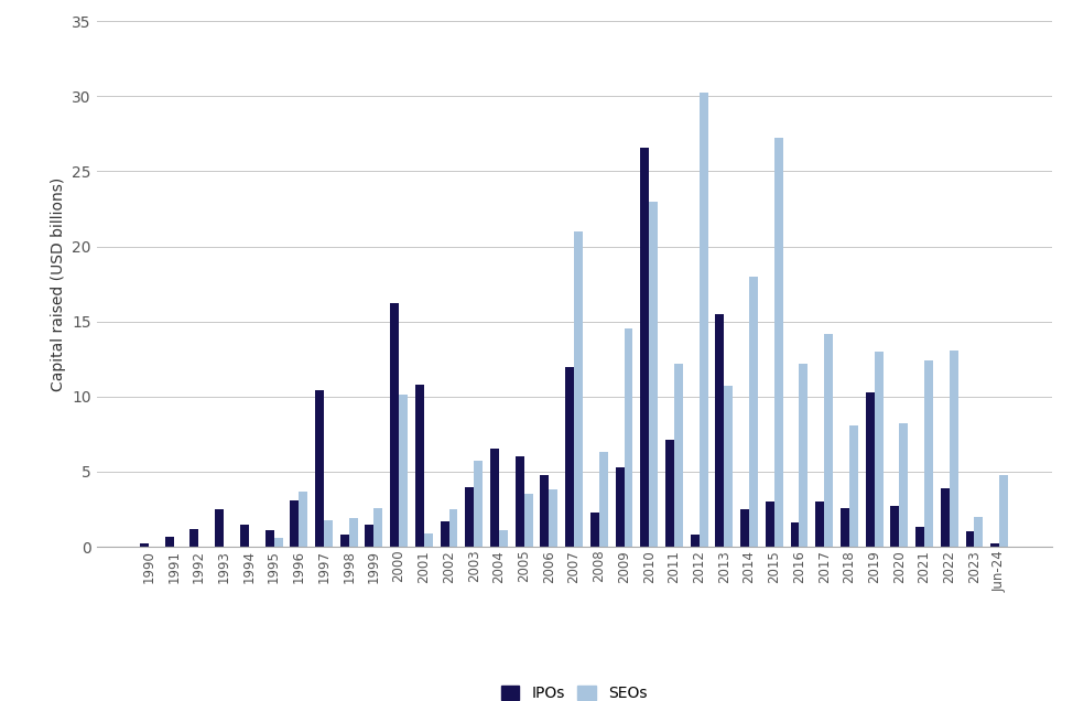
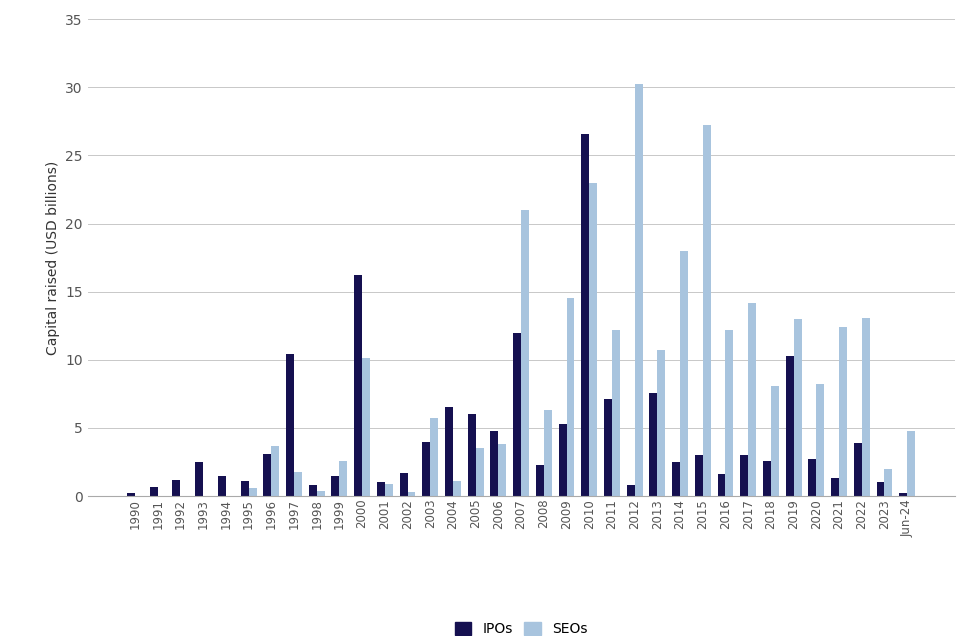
SEOs/1998: 1.9 -> 0.4
IPOs/2001: 10.8 -> 1.0
SEOs/2002: 2.5 -> 0.3
IPOs/2013: 15.5 -> 7.6
